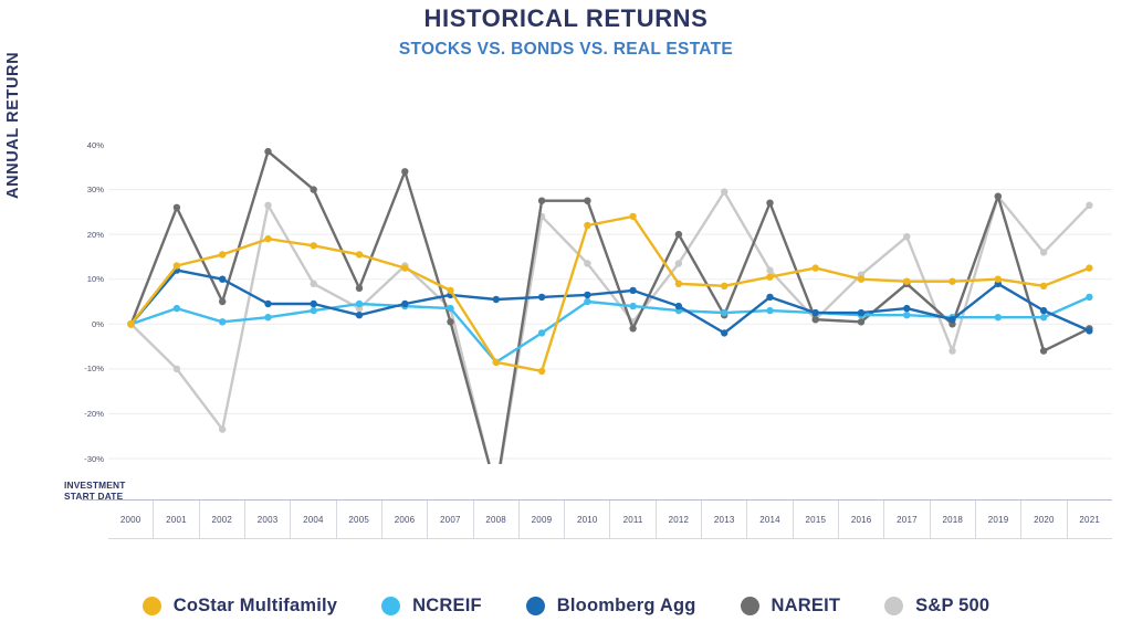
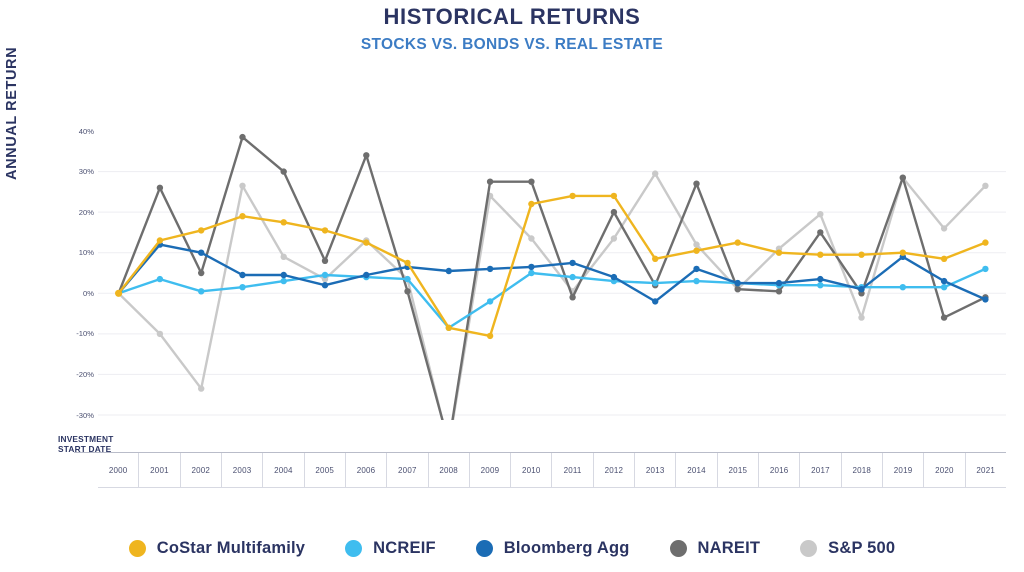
CoStar Multifamily/2012: 9% -> 24%
NAREIT/2017: 9% -> 15%
